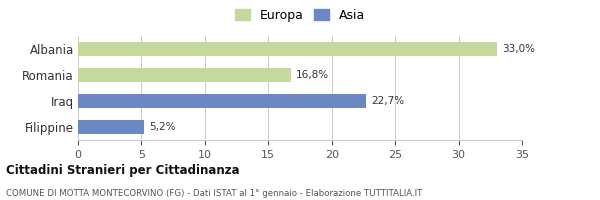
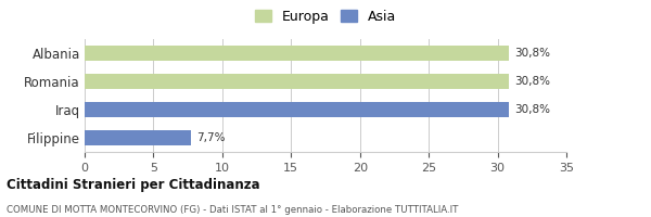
Albania: 33,0% -> 30,8%
Romania: 16,8% -> 30,8%
Iraq: 22,7% -> 30,8%
Filippine: 5,2% -> 7,7%
